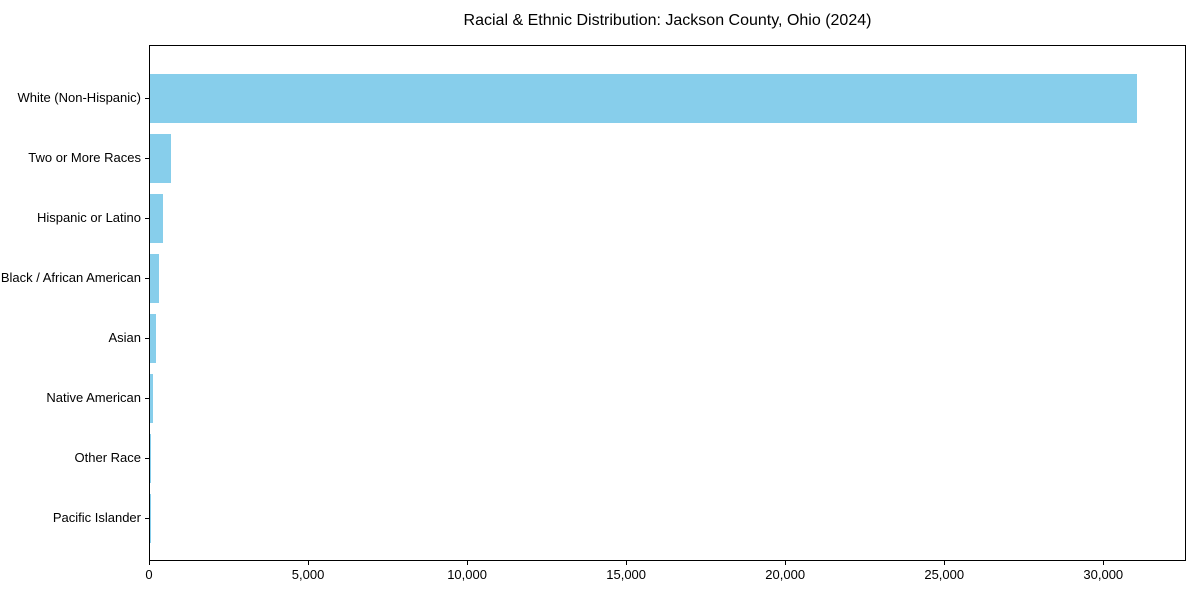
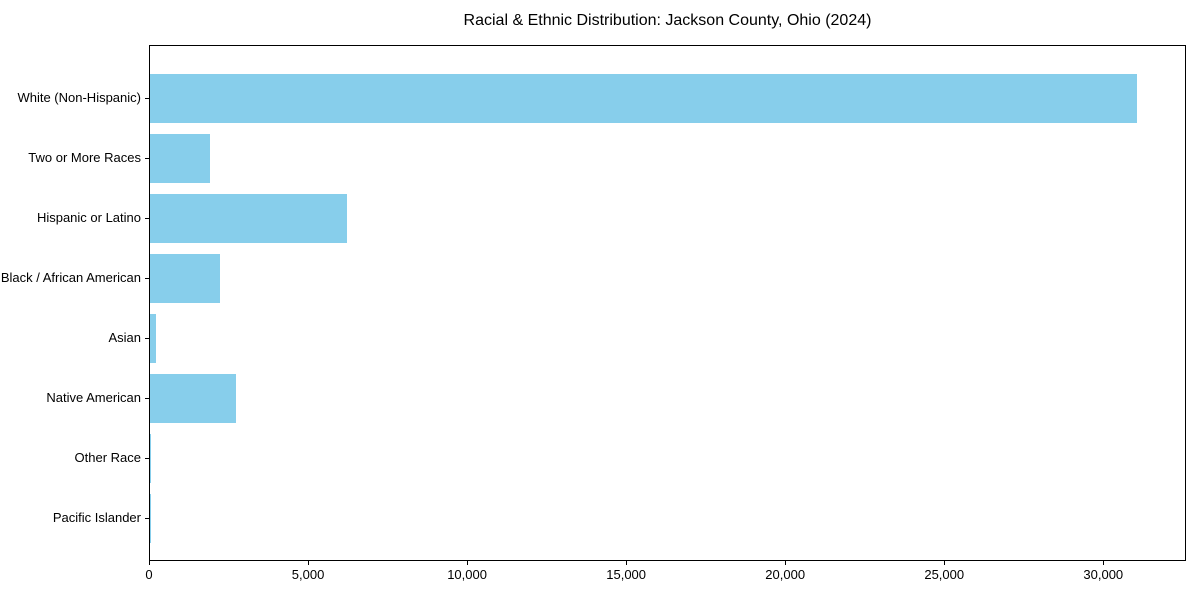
Two or More Races: 700 -> 1900
Hispanic or Latino: 400 -> 6200
Black / African American: 300 -> 2200
Native American: 100 -> 2700
